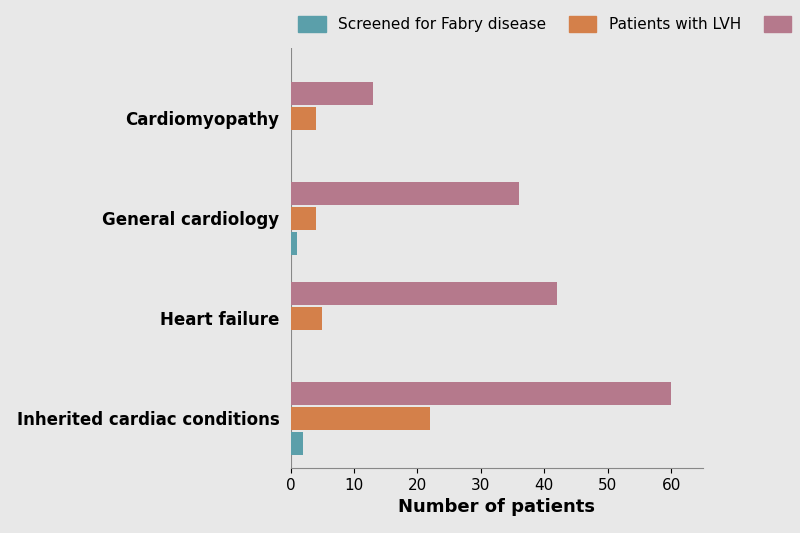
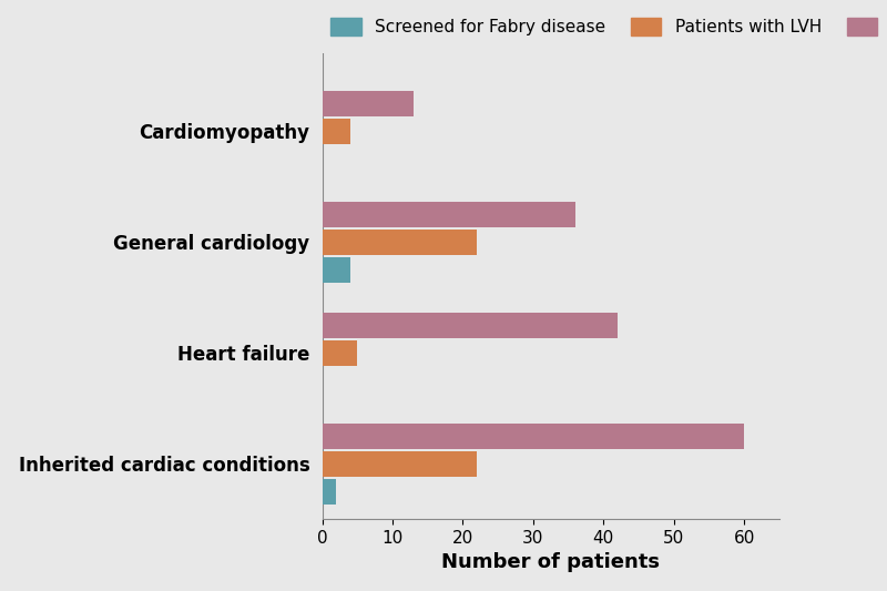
Patients with LVH/General cardiology: 4 -> 22
Screened for Fabry disease/General cardiology: 1 -> 4
